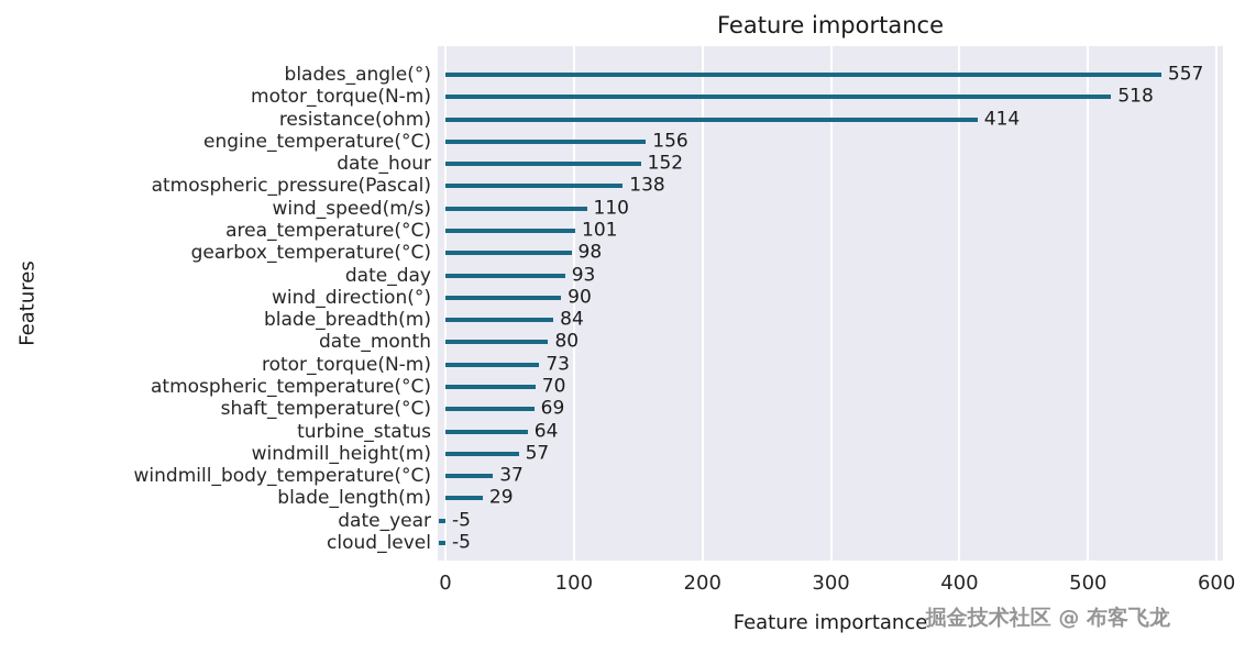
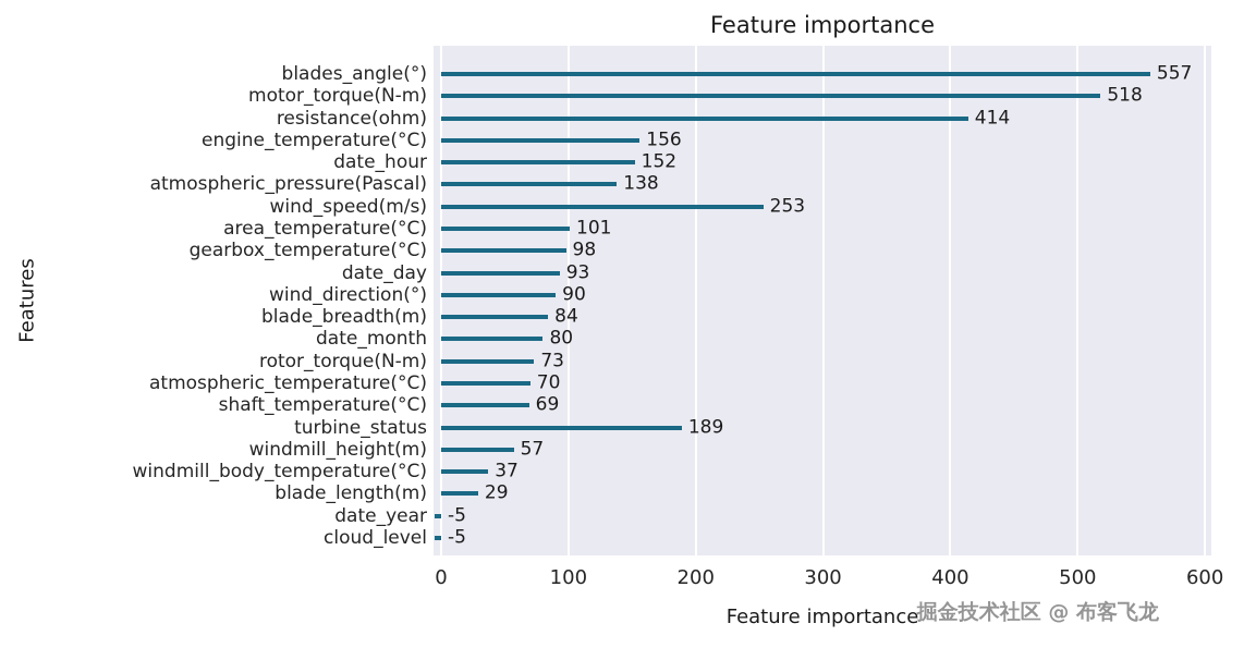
wind_speed(m/s): 110 -> 253
turbine_status: 64 -> 189
